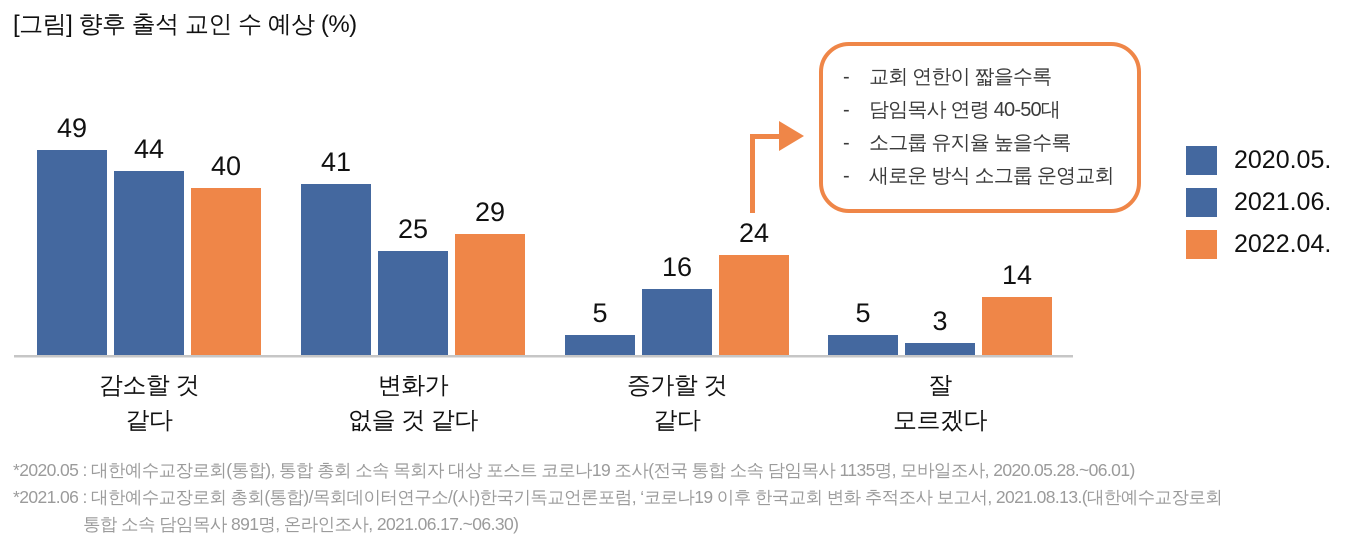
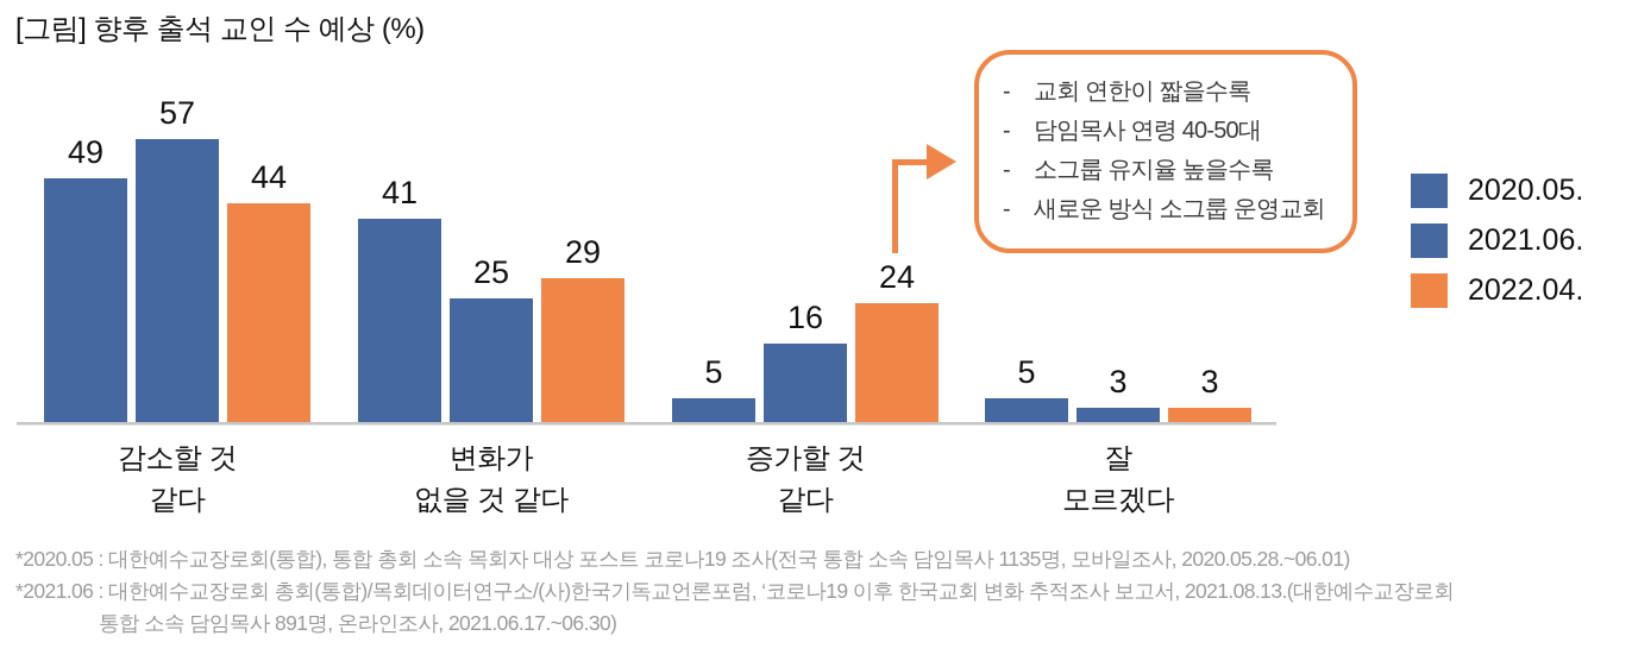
2021.06./감소할 것 같다: 44 -> 57
2022.04./감소할 것 같다: 40 -> 44
2022.04./잘 모르겠다: 14 -> 3
